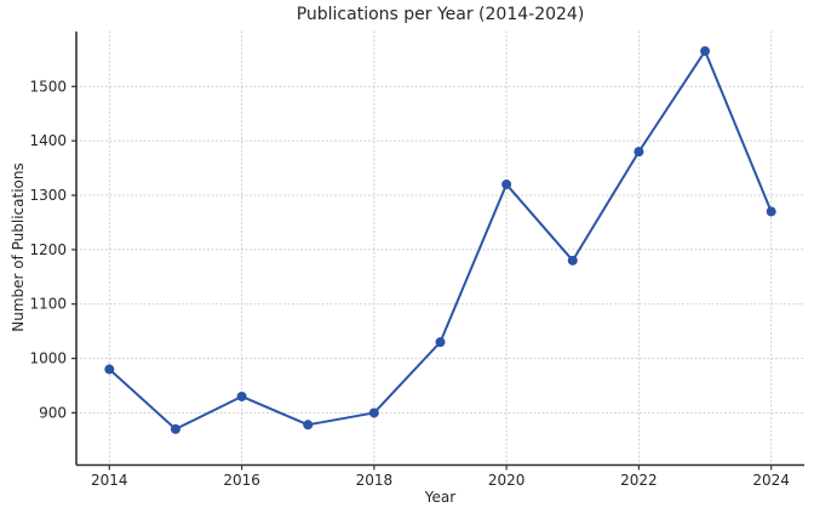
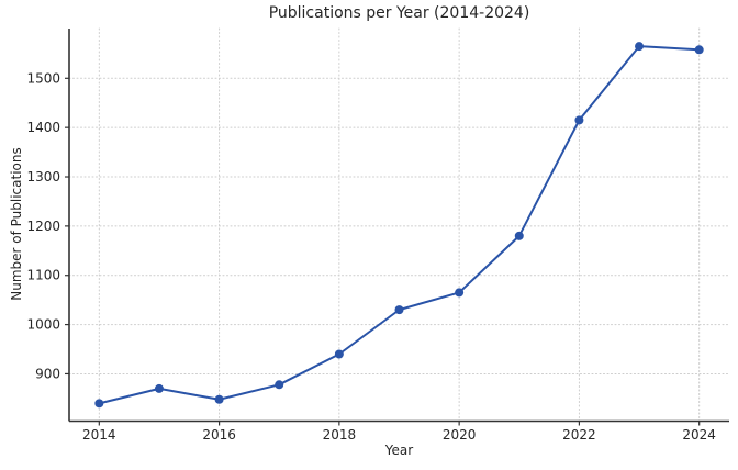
2014: 980 -> 840
2016: 930 -> 850
2018: 900 -> 940
2020: 1320 -> 1060
2022: 1380 -> 1420
2024: 1270 -> 1560
